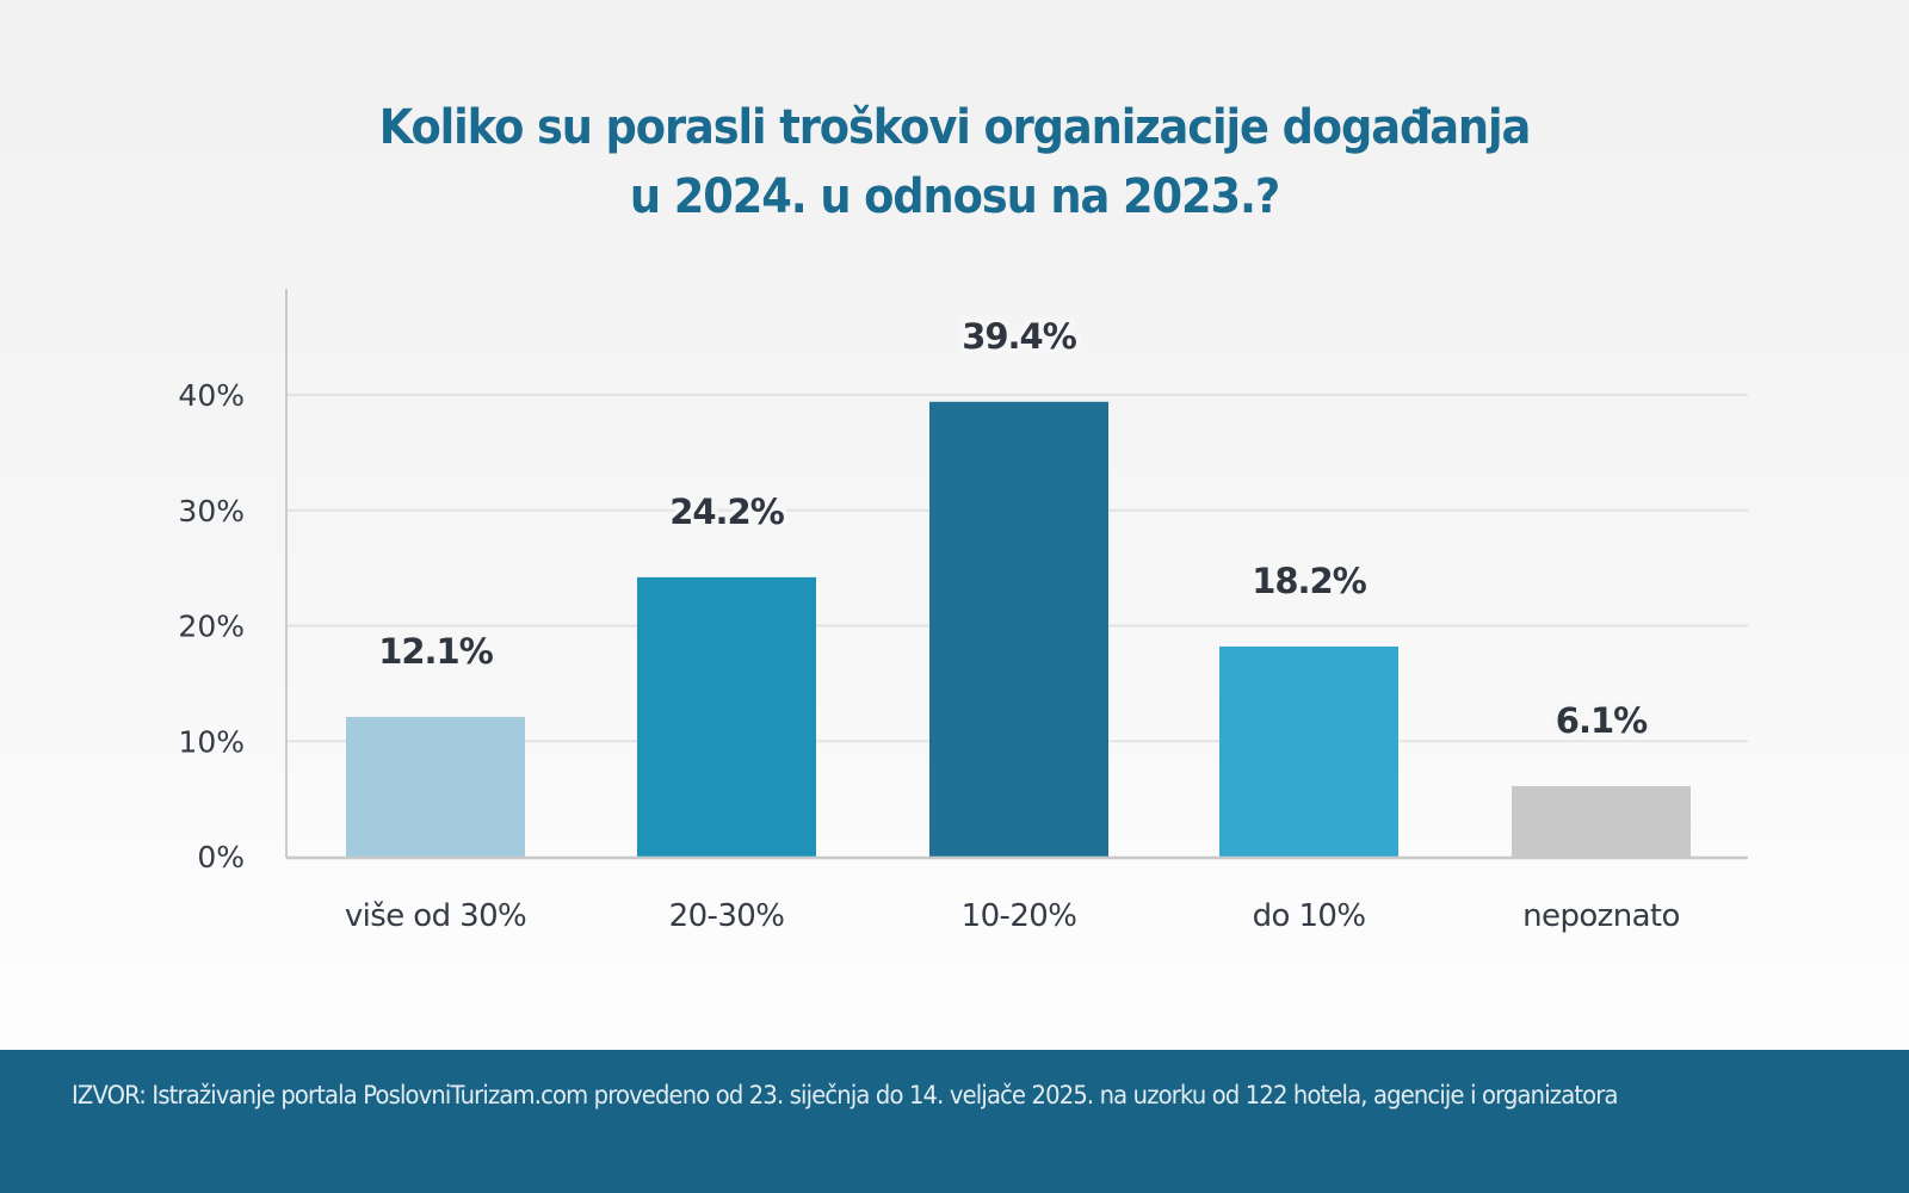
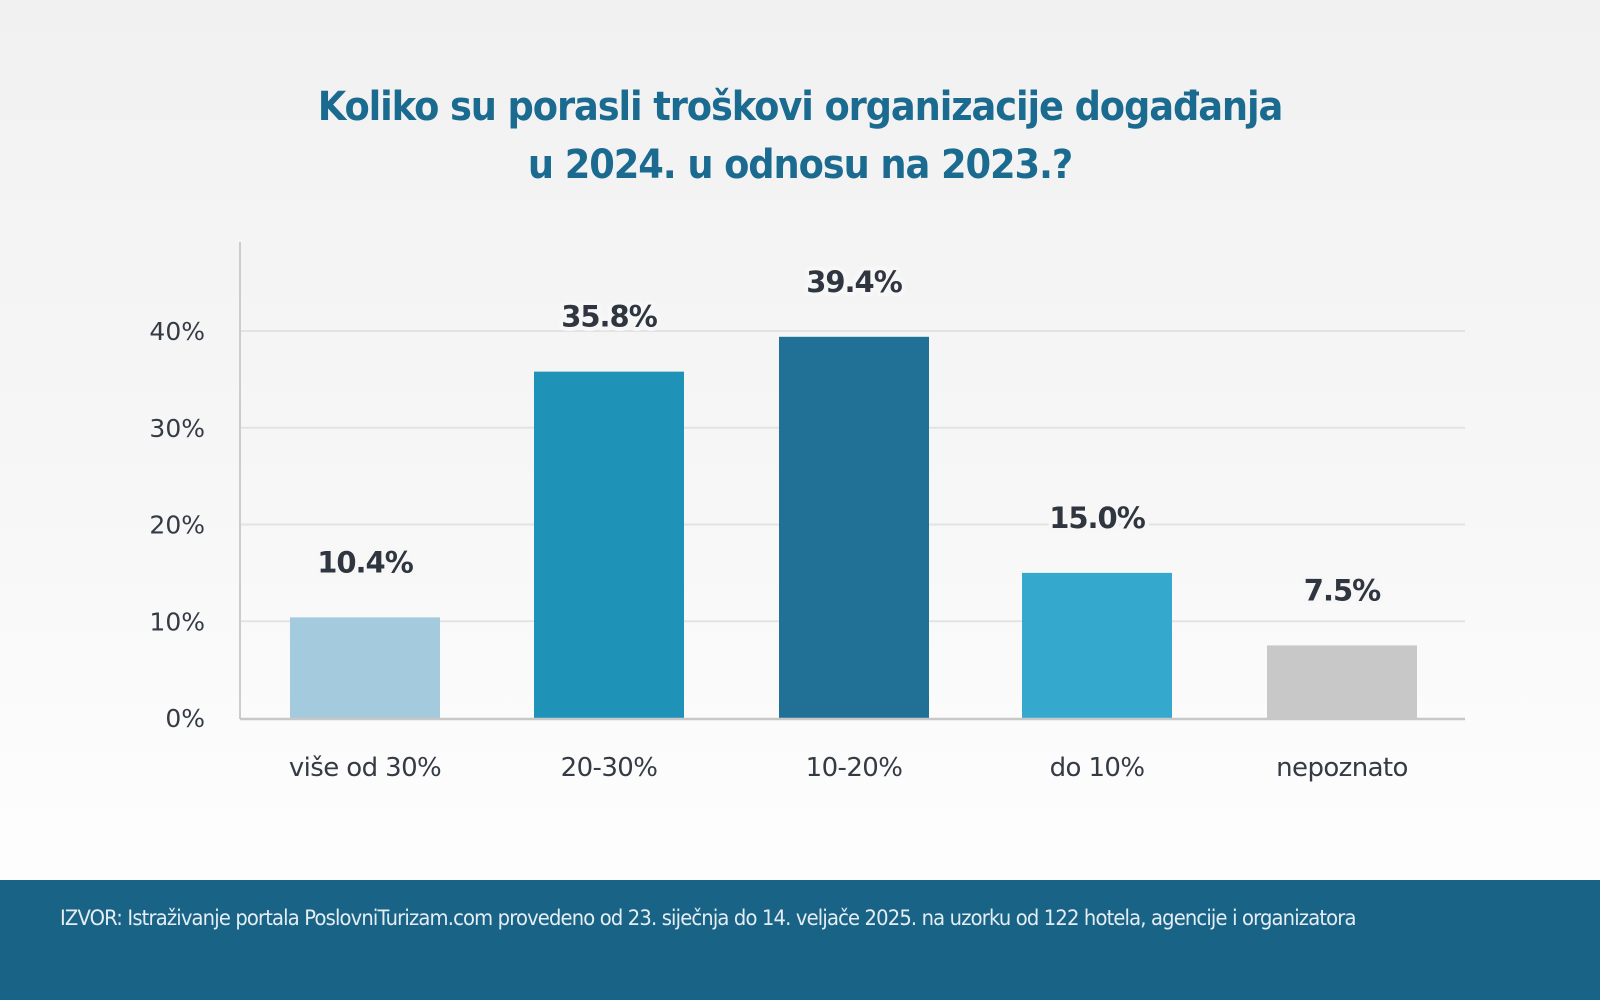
više od 30%: 12.1% -> 10.4%
20-30%: 24.2% -> 35.8%
do 10%: 18.2% -> 15.0%
nepoznato: 6.1% -> 7.5%
